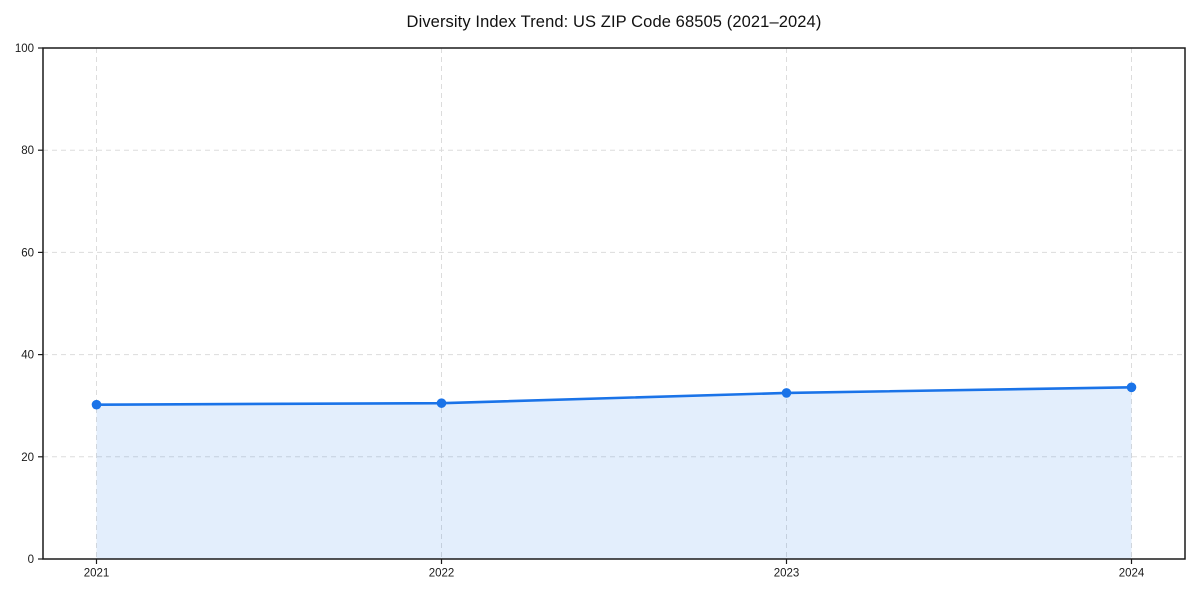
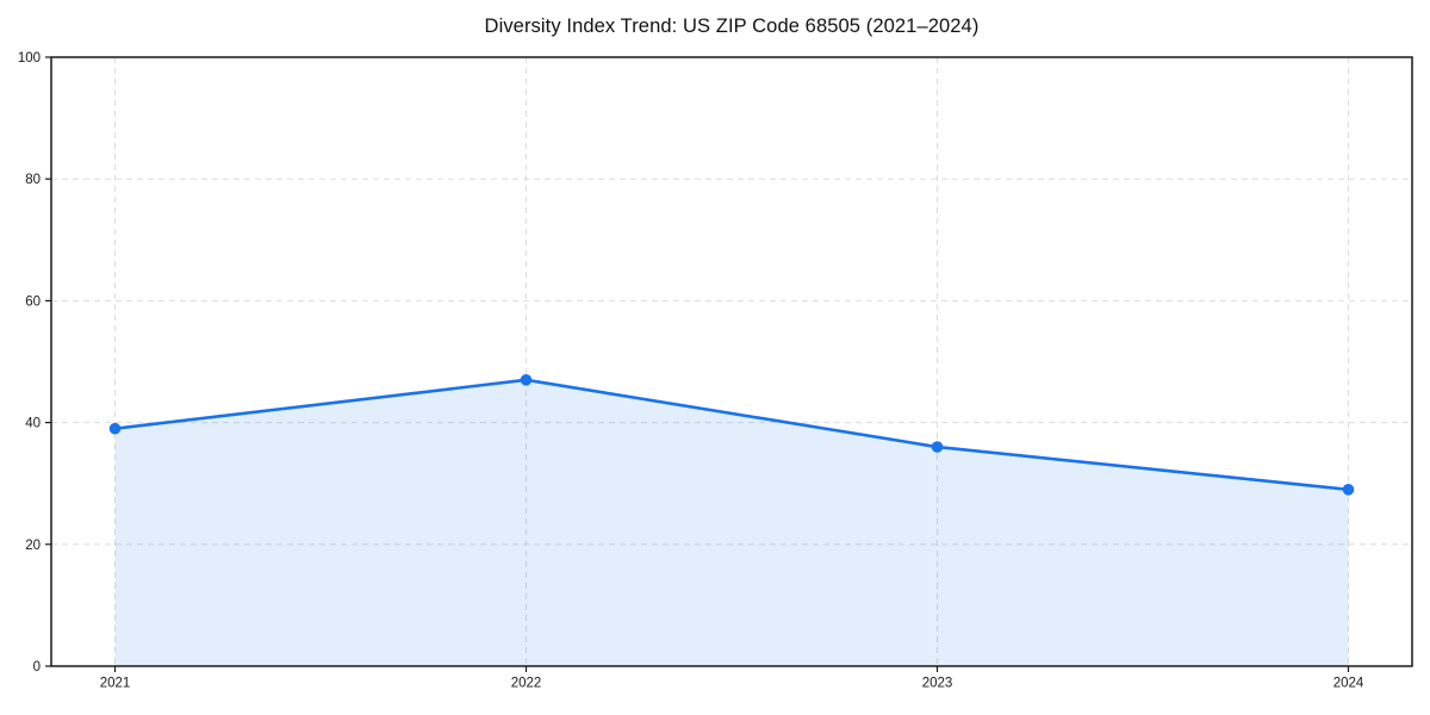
2021: 30 -> 39
2022: 30 -> 47
2023: 32 -> 36
2024: 34 -> 29
